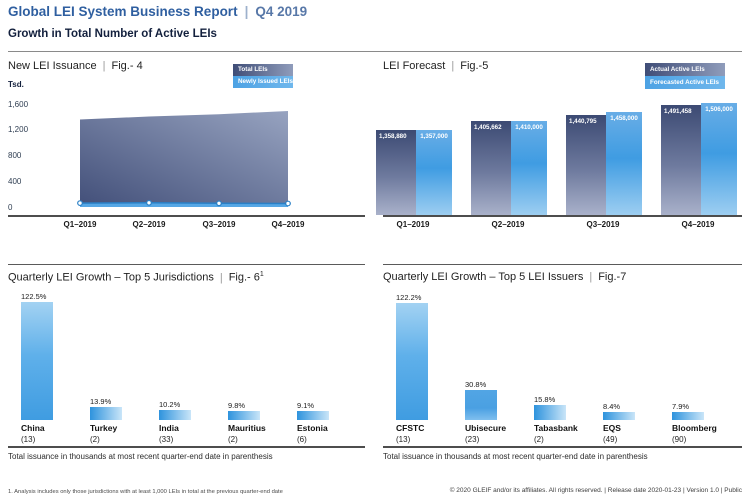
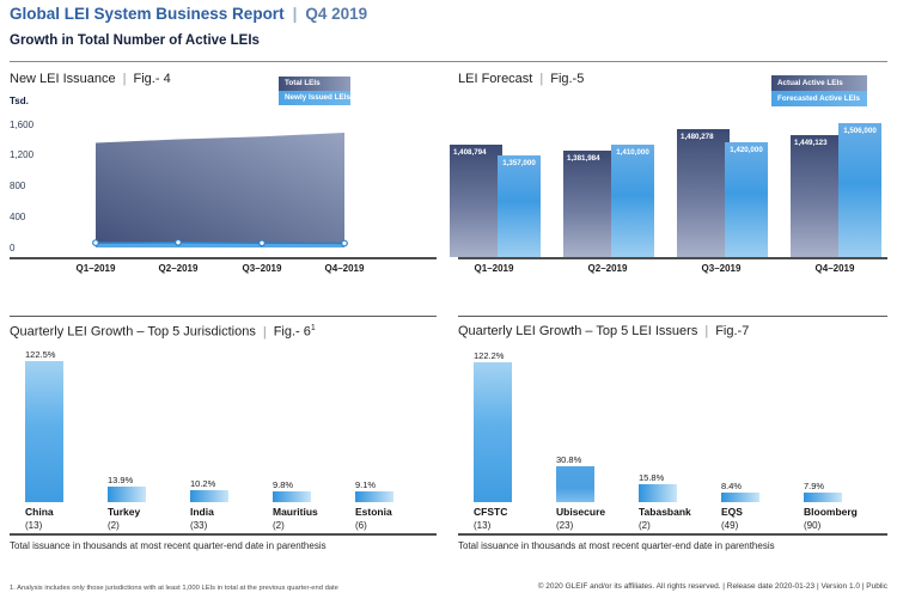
LEI Forecast/Actual Active LEIs/Q1–2019: 1,358,880 -> 1,408,794
LEI Forecast/Actual Active LEIs/Q2–2019: 1,405,662 -> 1,381,984
LEI Forecast/Actual Active LEIs/Q3–2019: 1,440,795 -> 1,480,278
LEI Forecast/Forecasted Active LEIs/Q3–2019: 1,458,000 -> 1,420,000
LEI Forecast/Actual Active LEIs/Q4–2019: 1,491,458 -> 1,449,123
